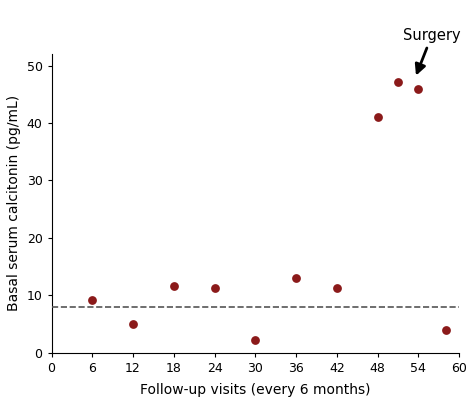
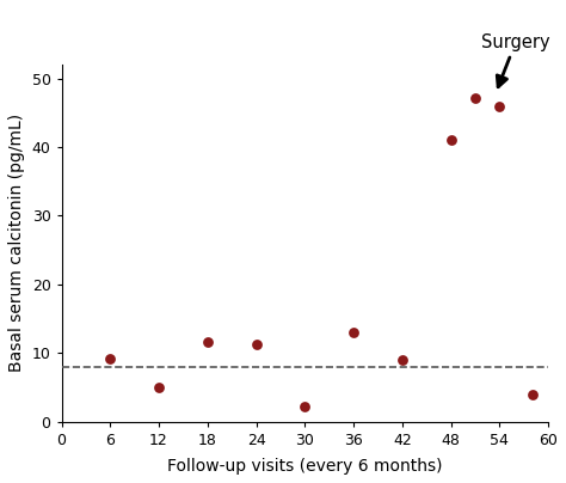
42: 11.2 -> 9.0
